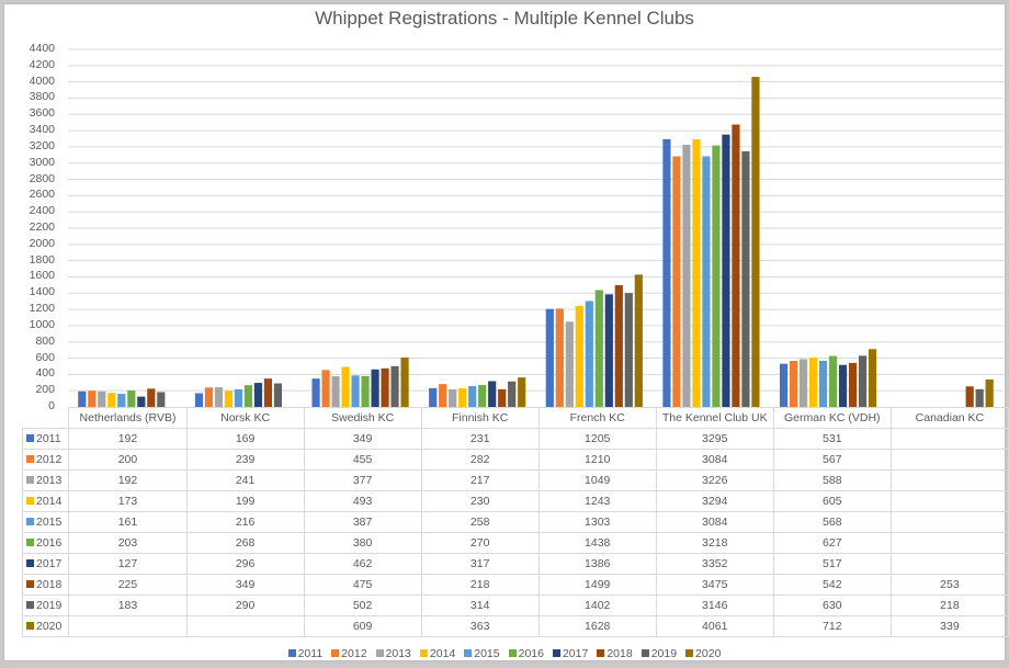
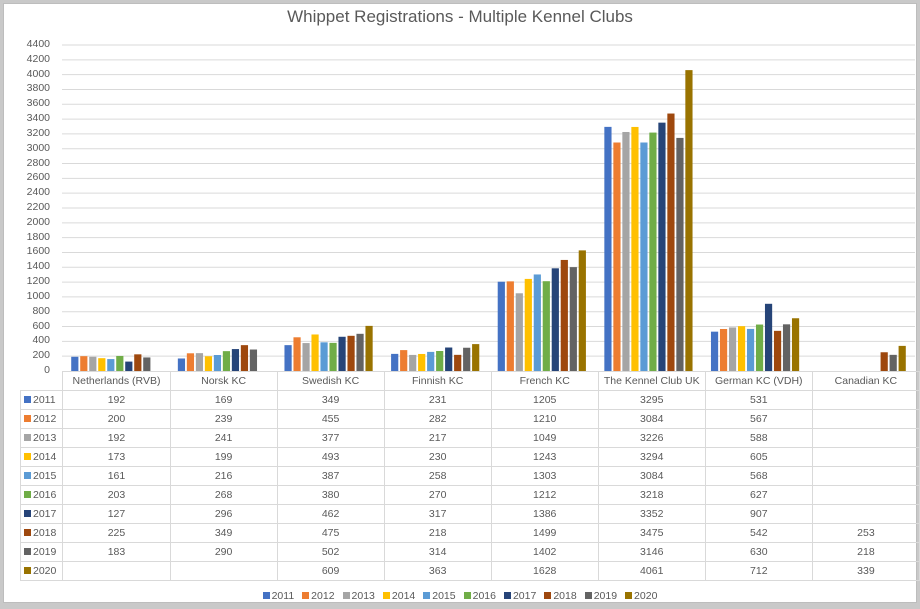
2016/French KC: 1438 -> 1212
2017/German KC (VDH): 517 -> 907
